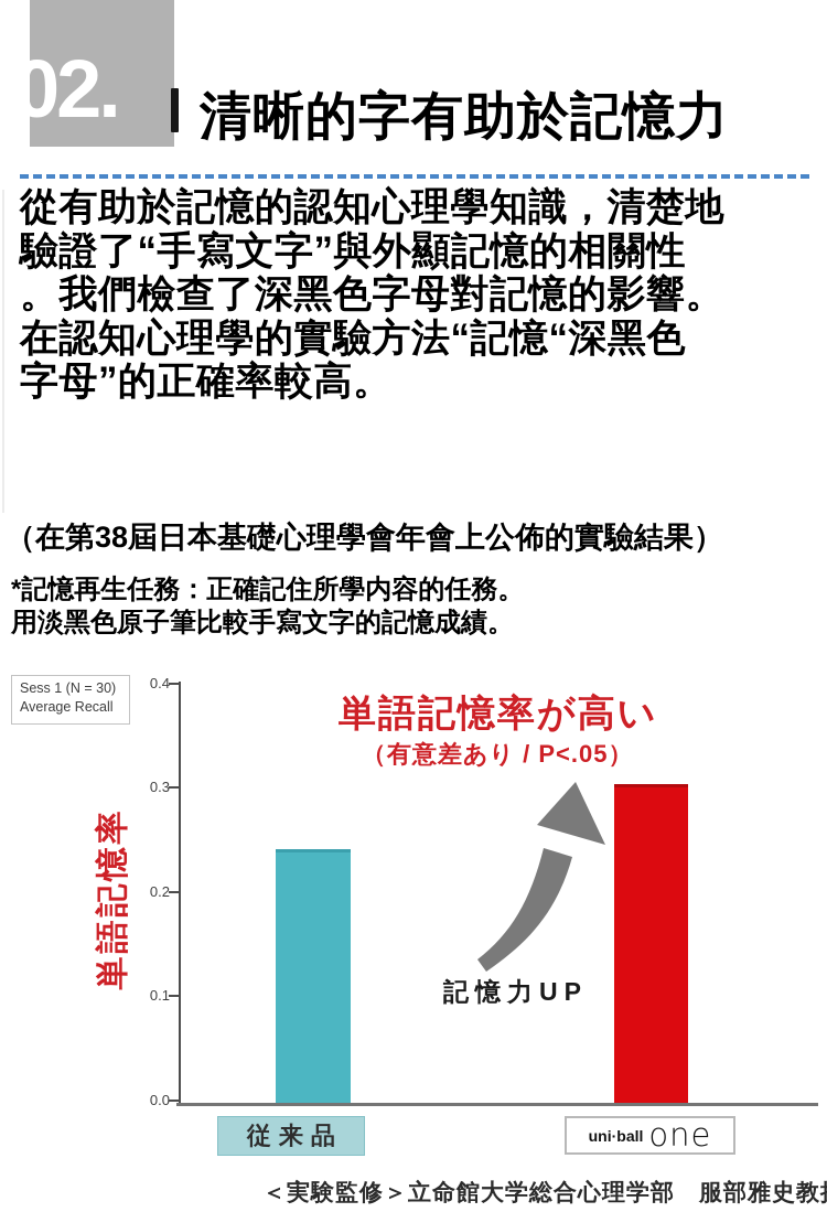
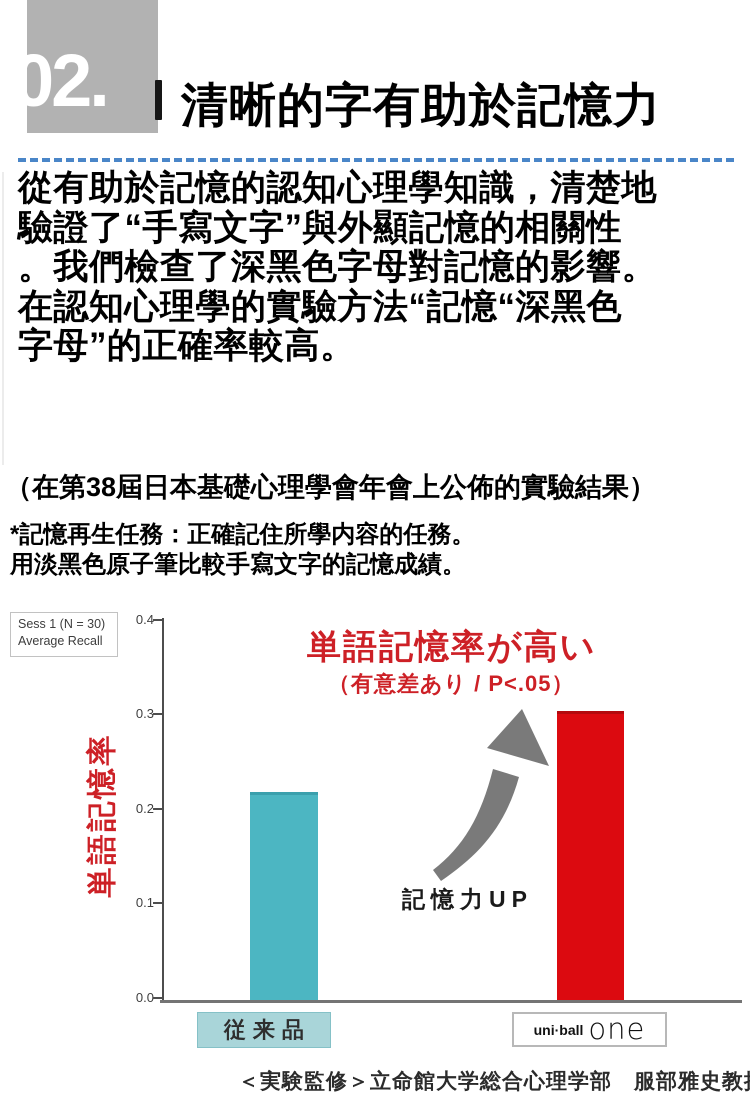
従来品: 0.24 -> 0.22
